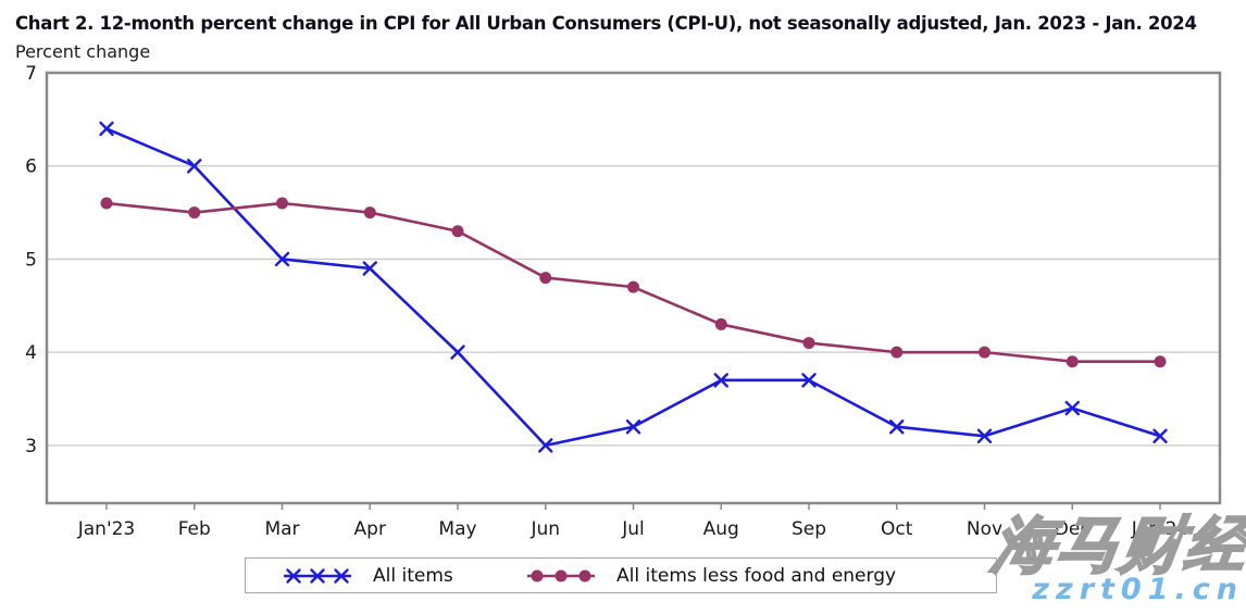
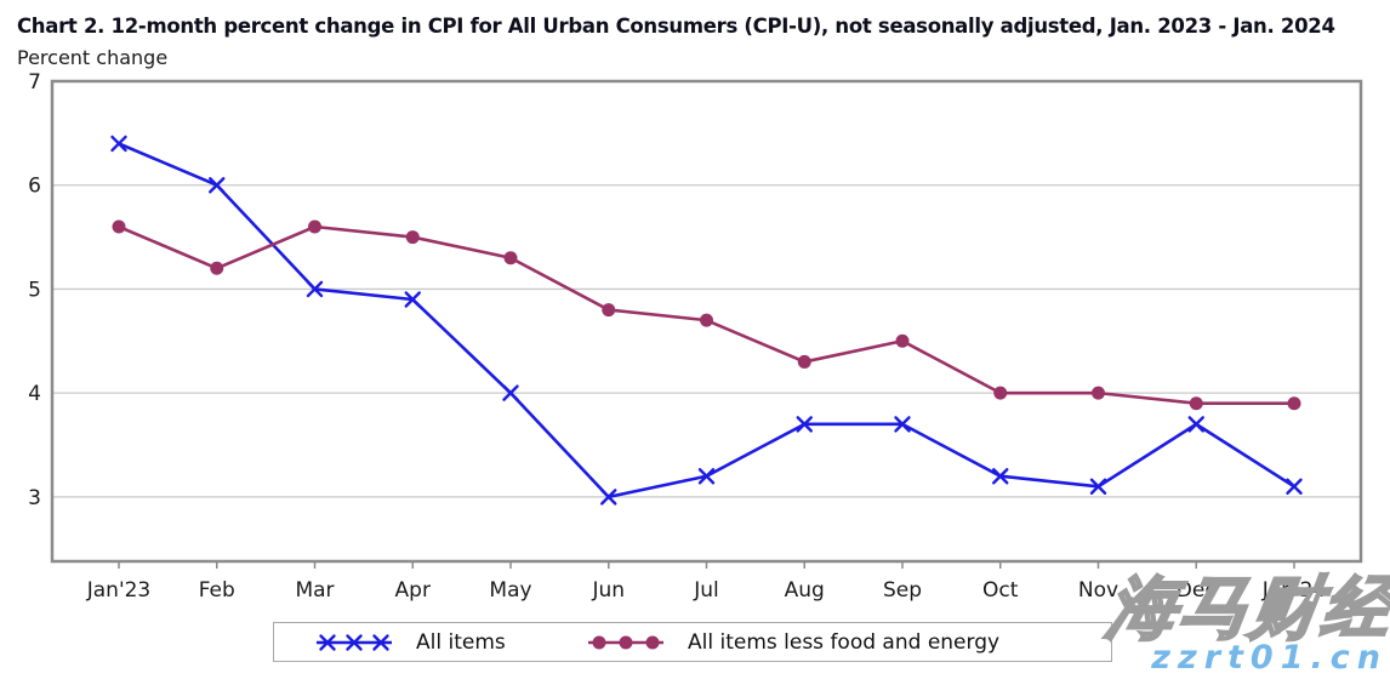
All items less food and energy/Feb: 5.5 -> 5.2
All items less food and energy/Sep: 4.1 -> 4.5
All items/Dec: 3.4 -> 3.7
